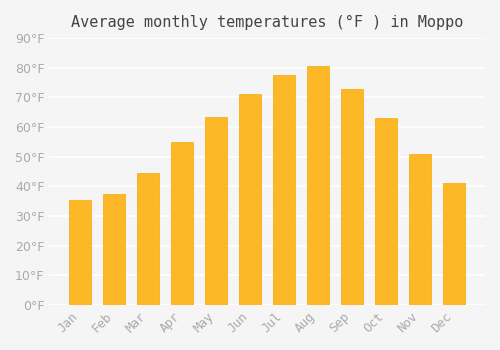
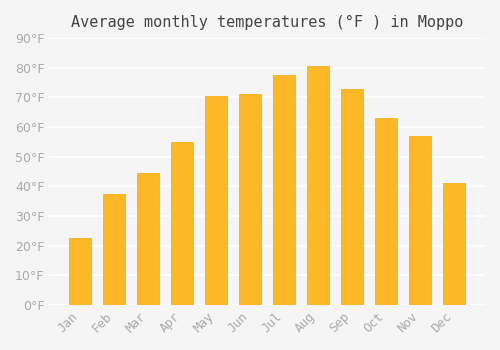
Jan: 35.5°F -> 22.5°F
May: 63.5°F -> 70.5°F
Nov: 51.0°F -> 57.0°F
